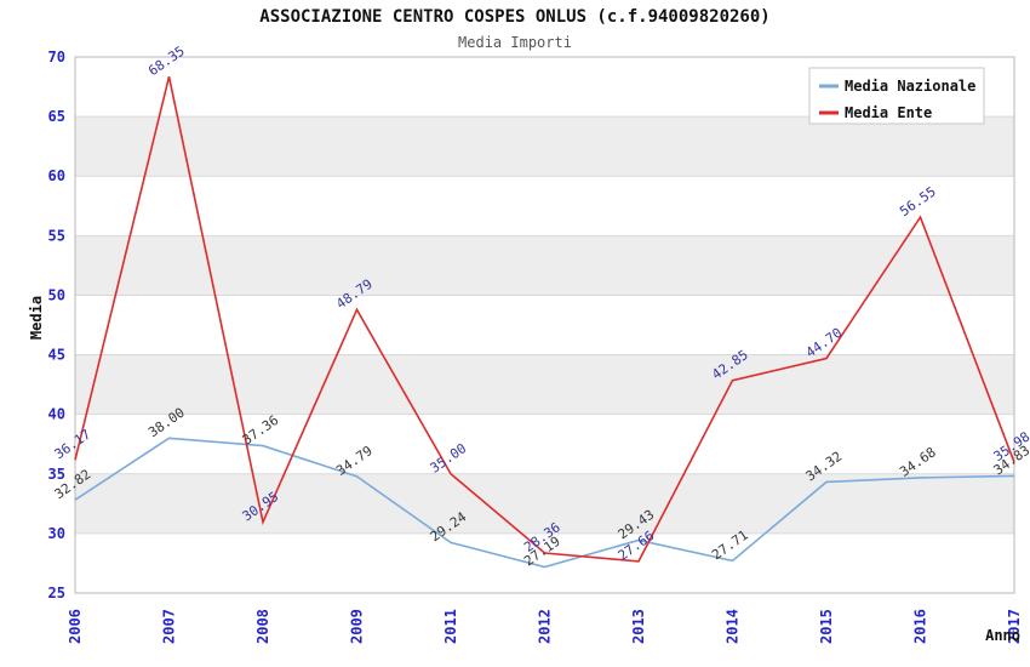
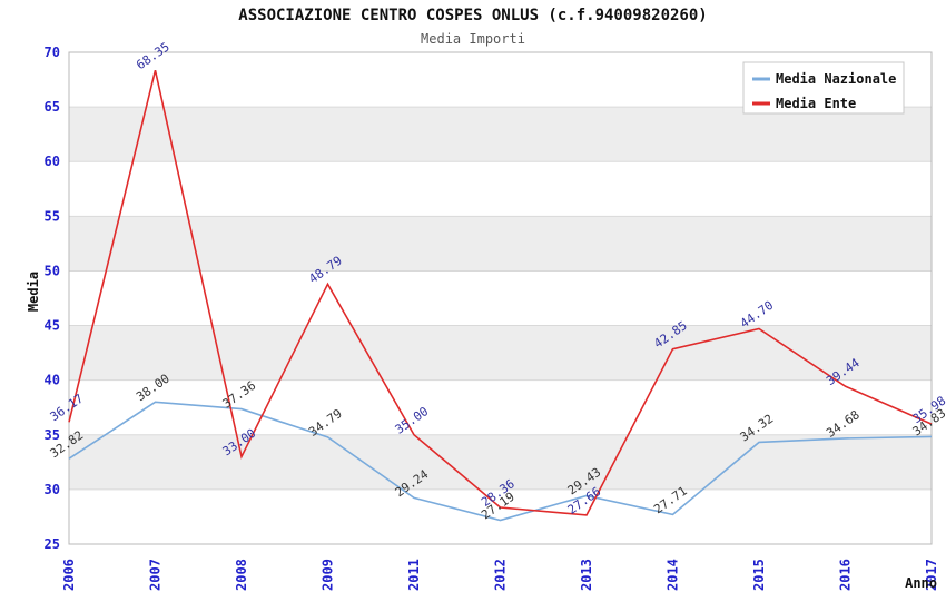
Media Ente/2008: 30.95 -> 33.00
Media Ente/2016: 56.55 -> 39.44
